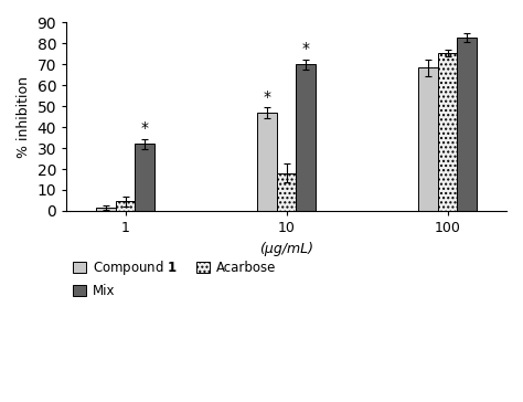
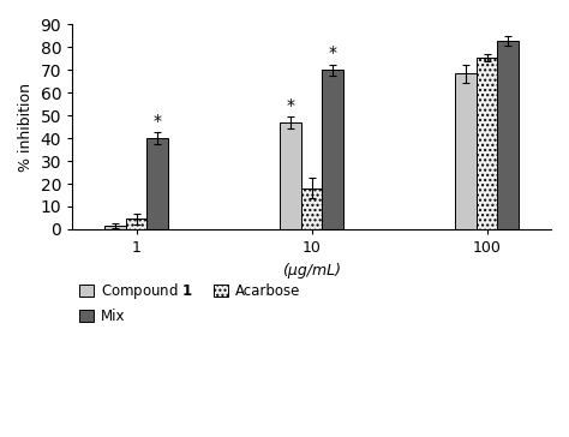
Mix/1: 32 -> 40
